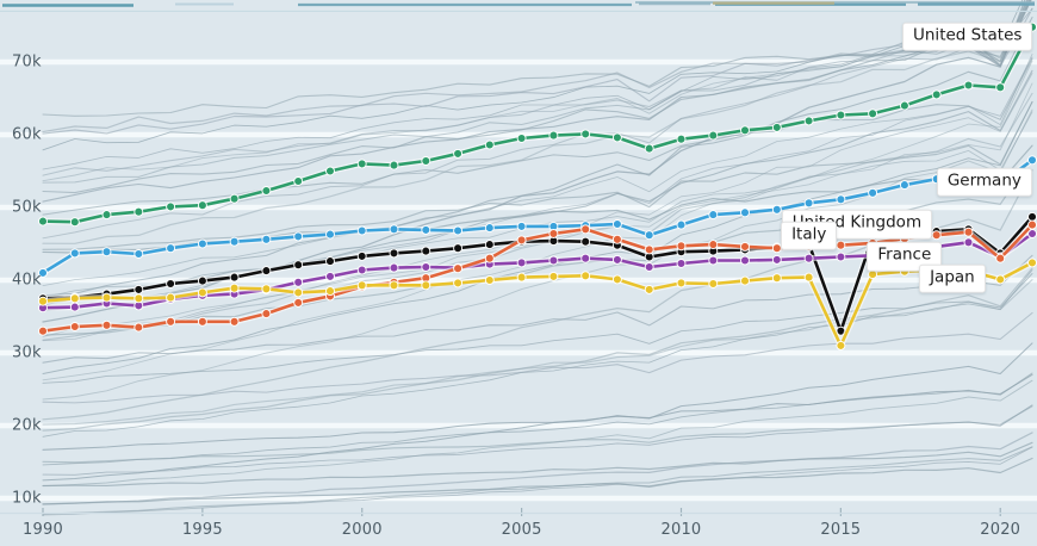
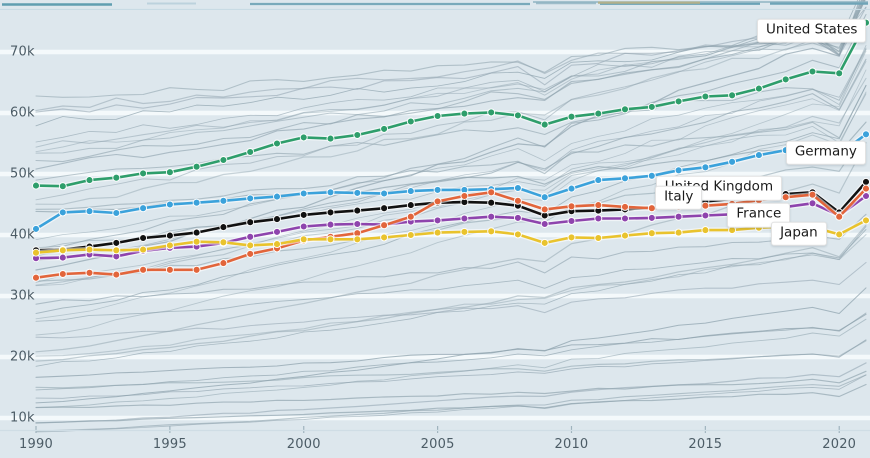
United Kingdom/2015: 33k -> 46k
Japan/2015: 31k -> 41k
